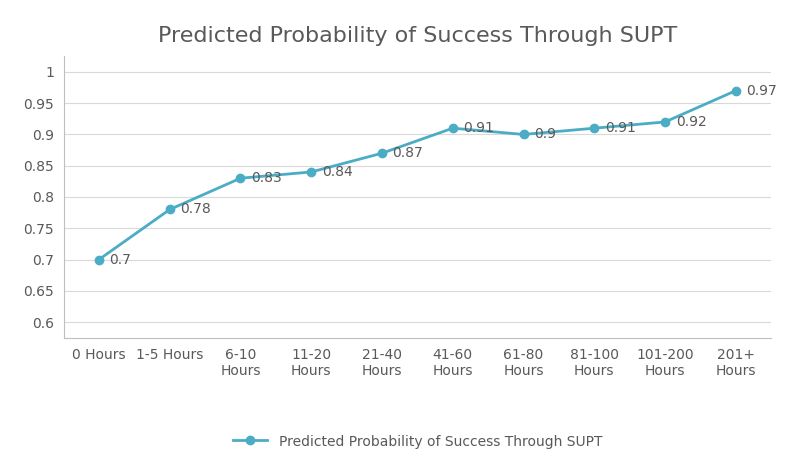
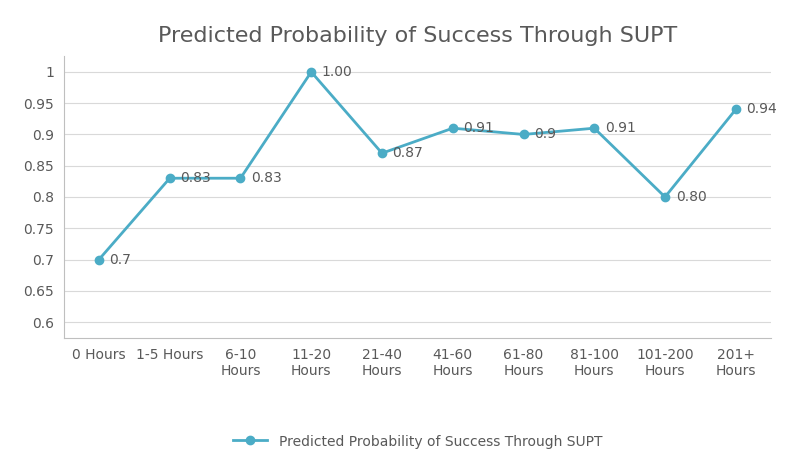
1-5 Hours: 0.78 -> 0.83
11-20 Hours: 0.84 -> 1.00
101-200 Hours: 0.92 -> 0.80
201+ Hours: 0.97 -> 0.94
